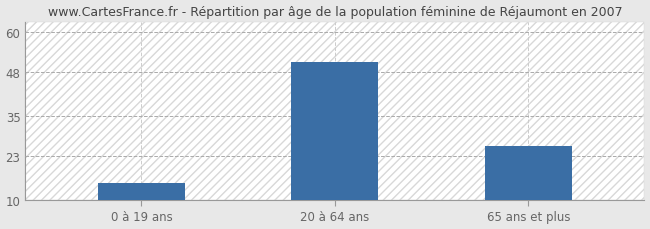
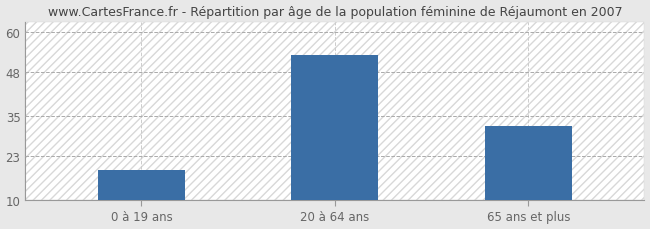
0 à 19 ans: 15 -> 19
20 à 64 ans: 51 -> 53
65 ans et plus: 26 -> 32
